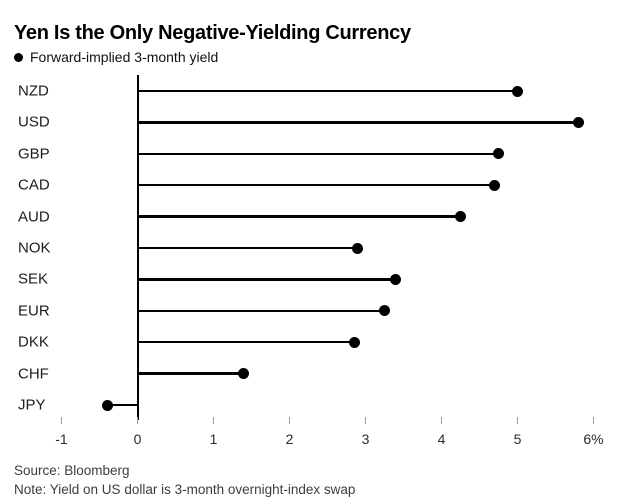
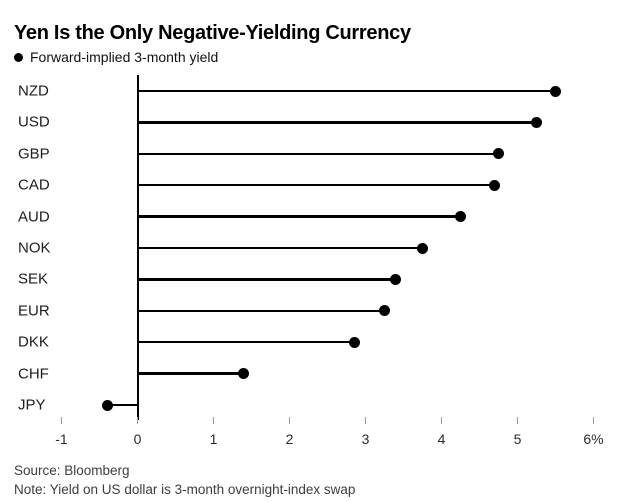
NZD: 5.0% -> 5.5%
USD: 5.8% -> 5.2%
NOK: 2.9% -> 3.8%
